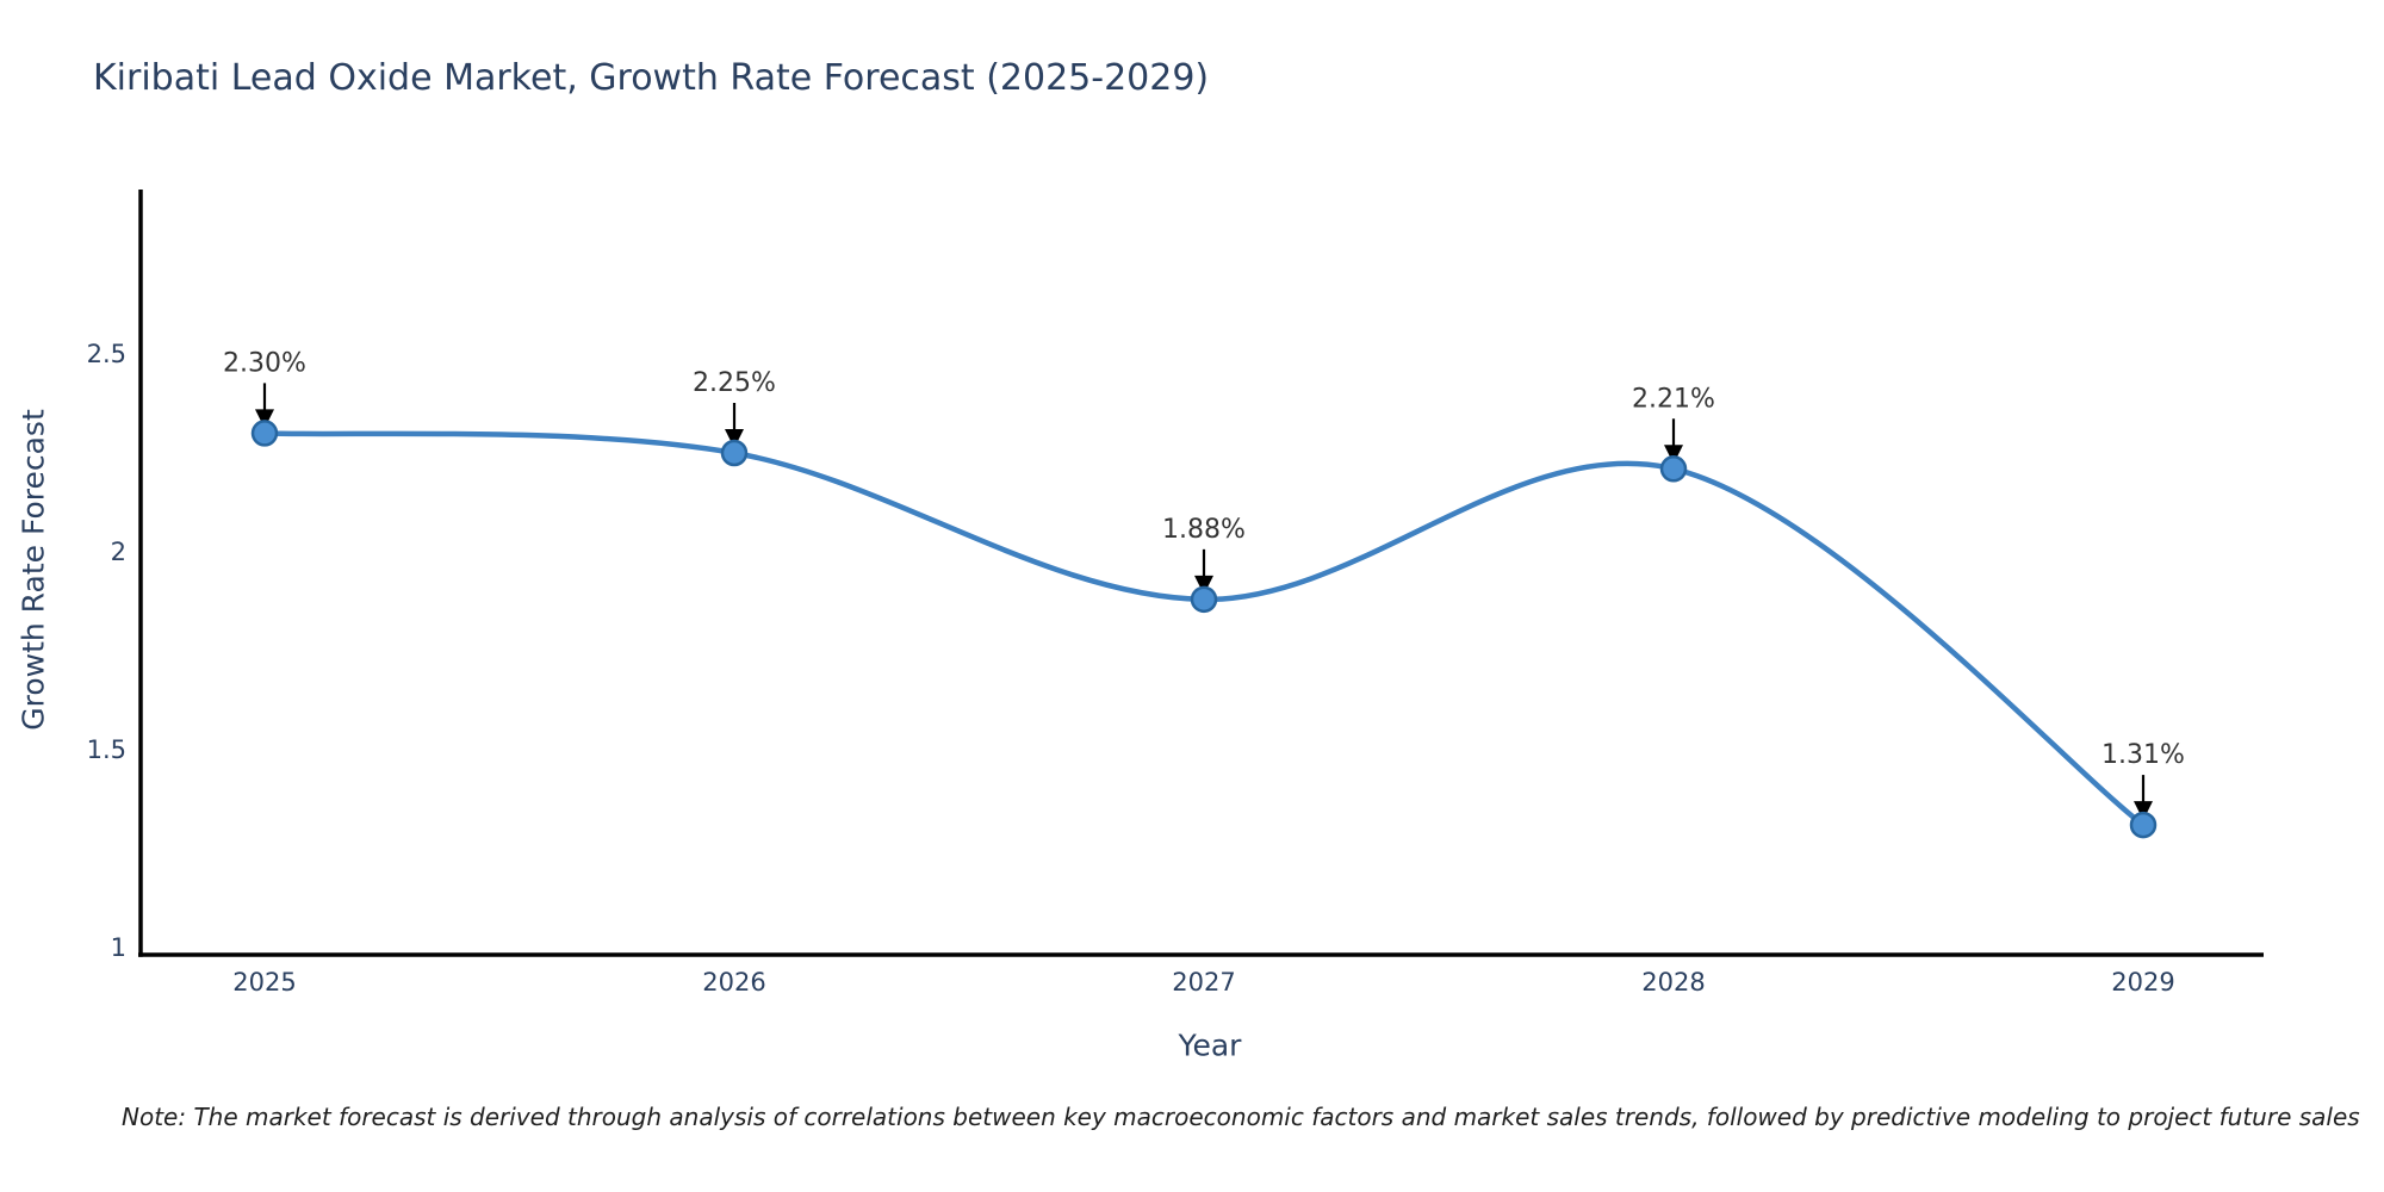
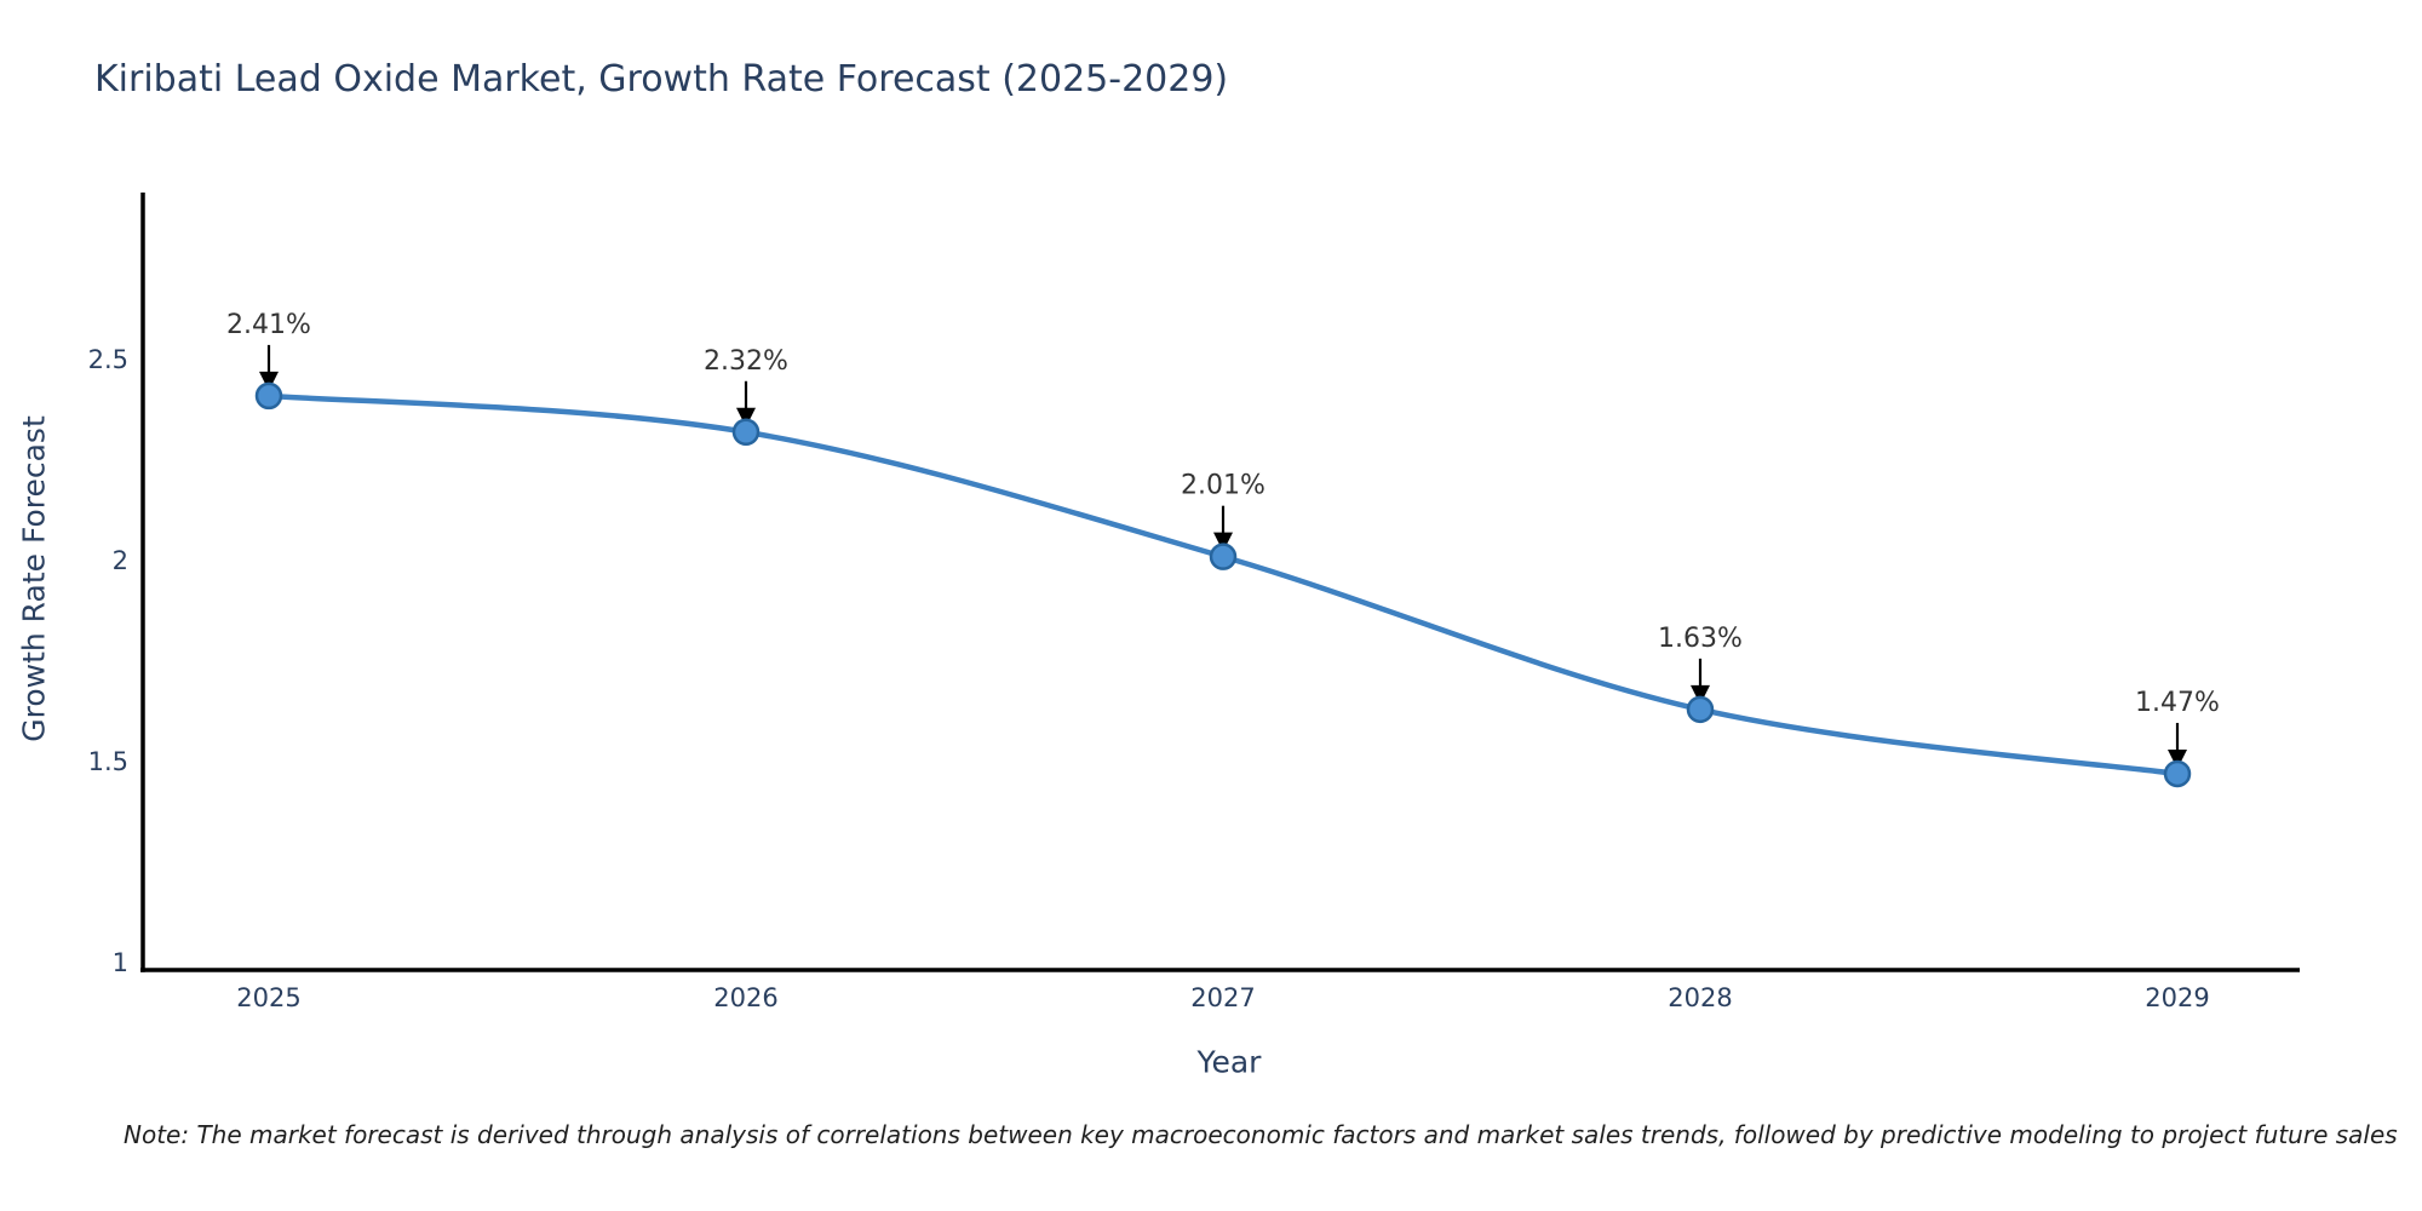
2025: 2.30% -> 2.41%
2026: 2.25% -> 2.32%
2027: 1.88% -> 2.01%
2028: 2.21% -> 1.63%
2029: 1.31% -> 1.47%
